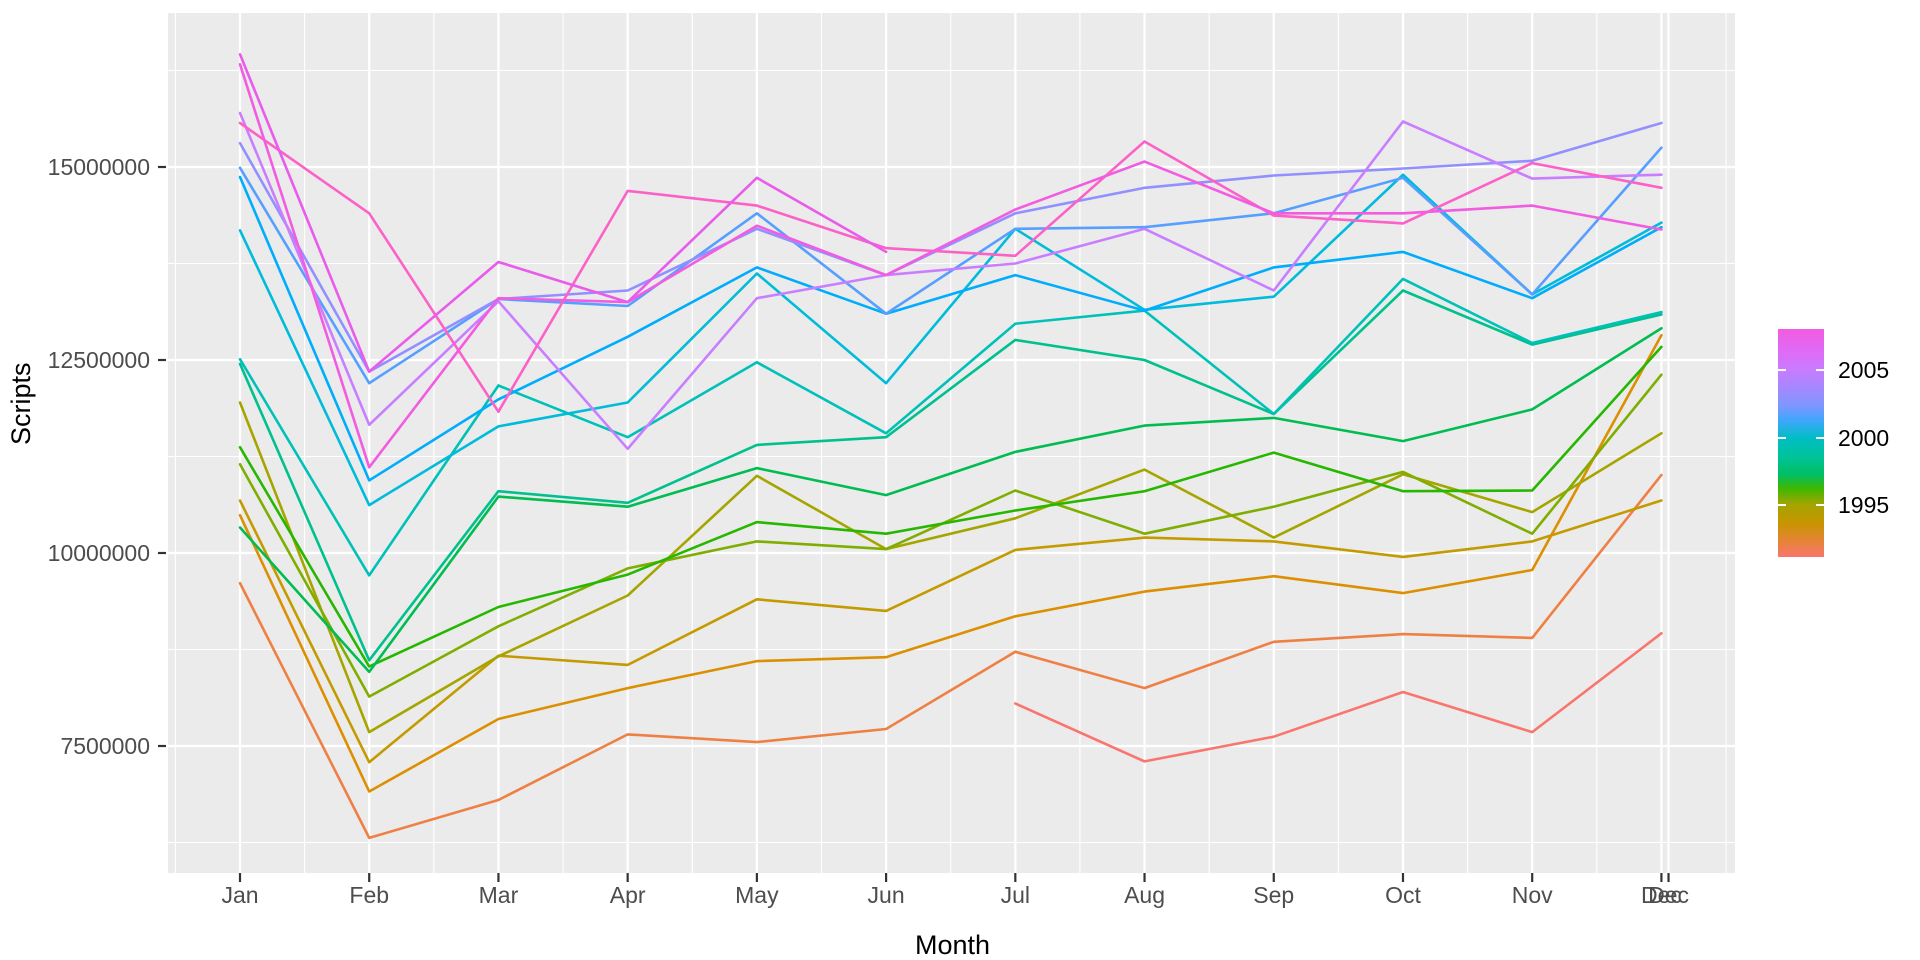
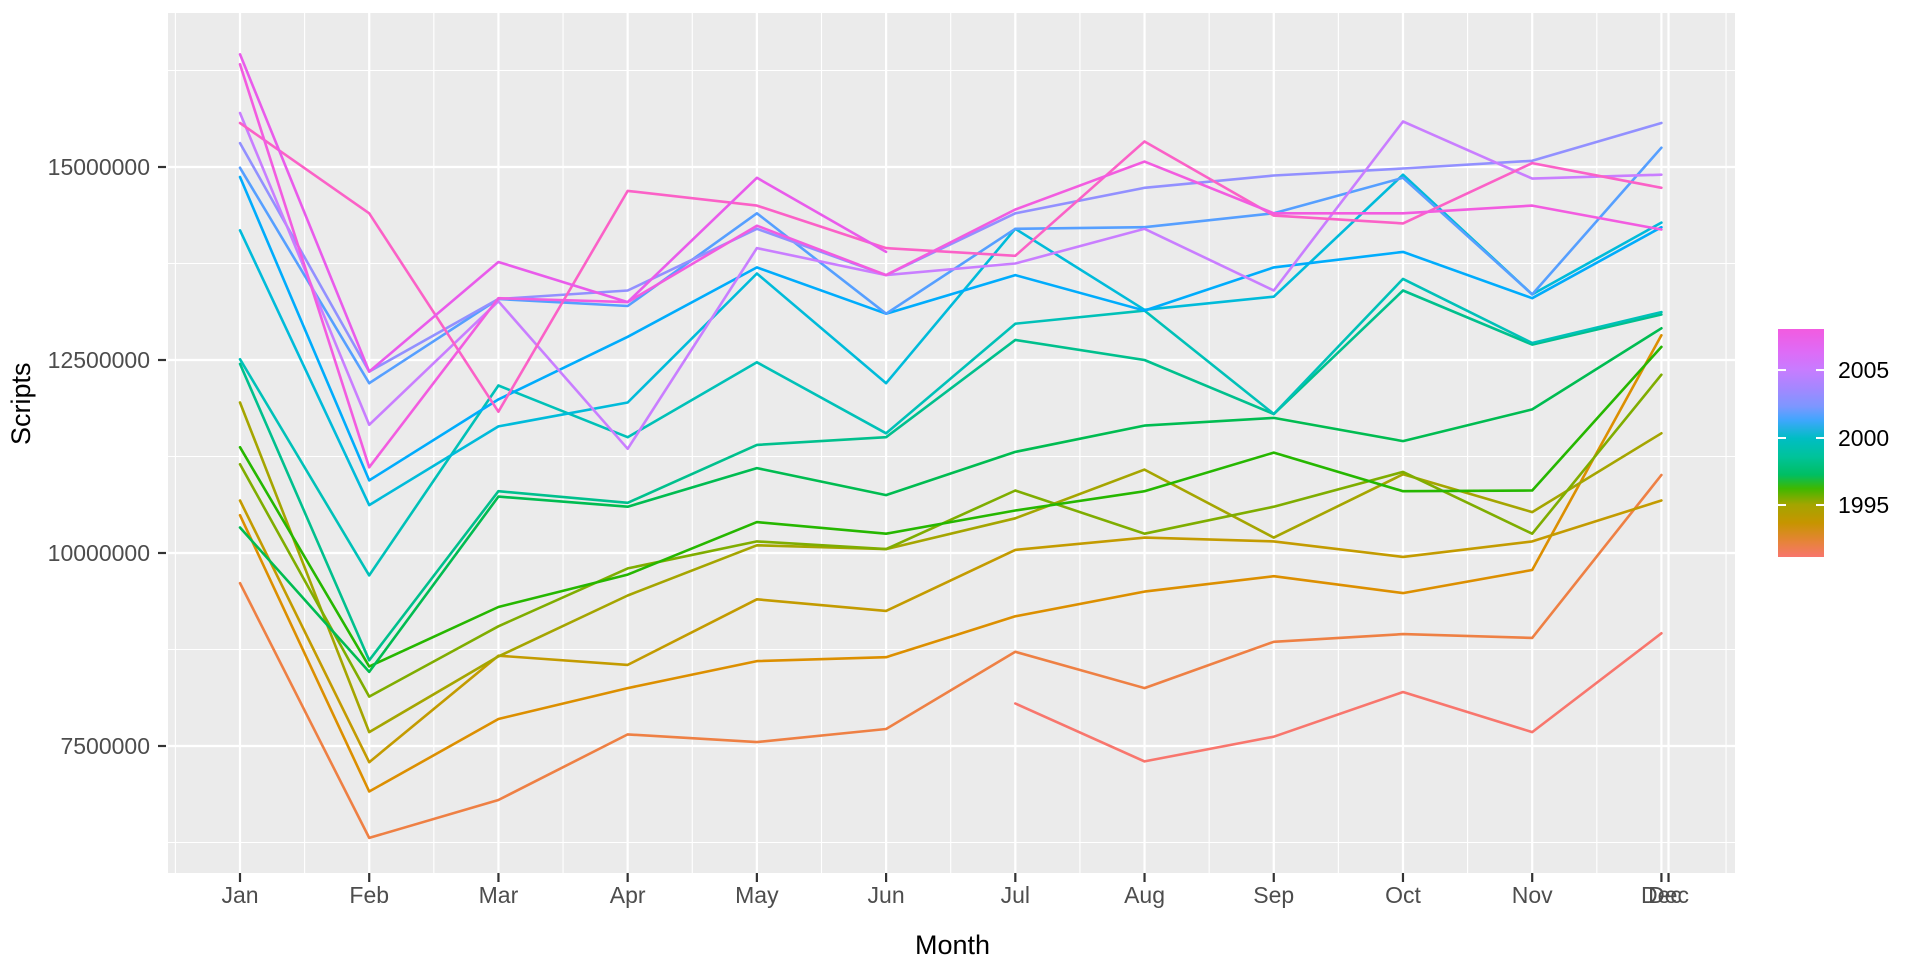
1995/May: 11000000 -> 10100000
2005/May: 13300000 -> 14000000
